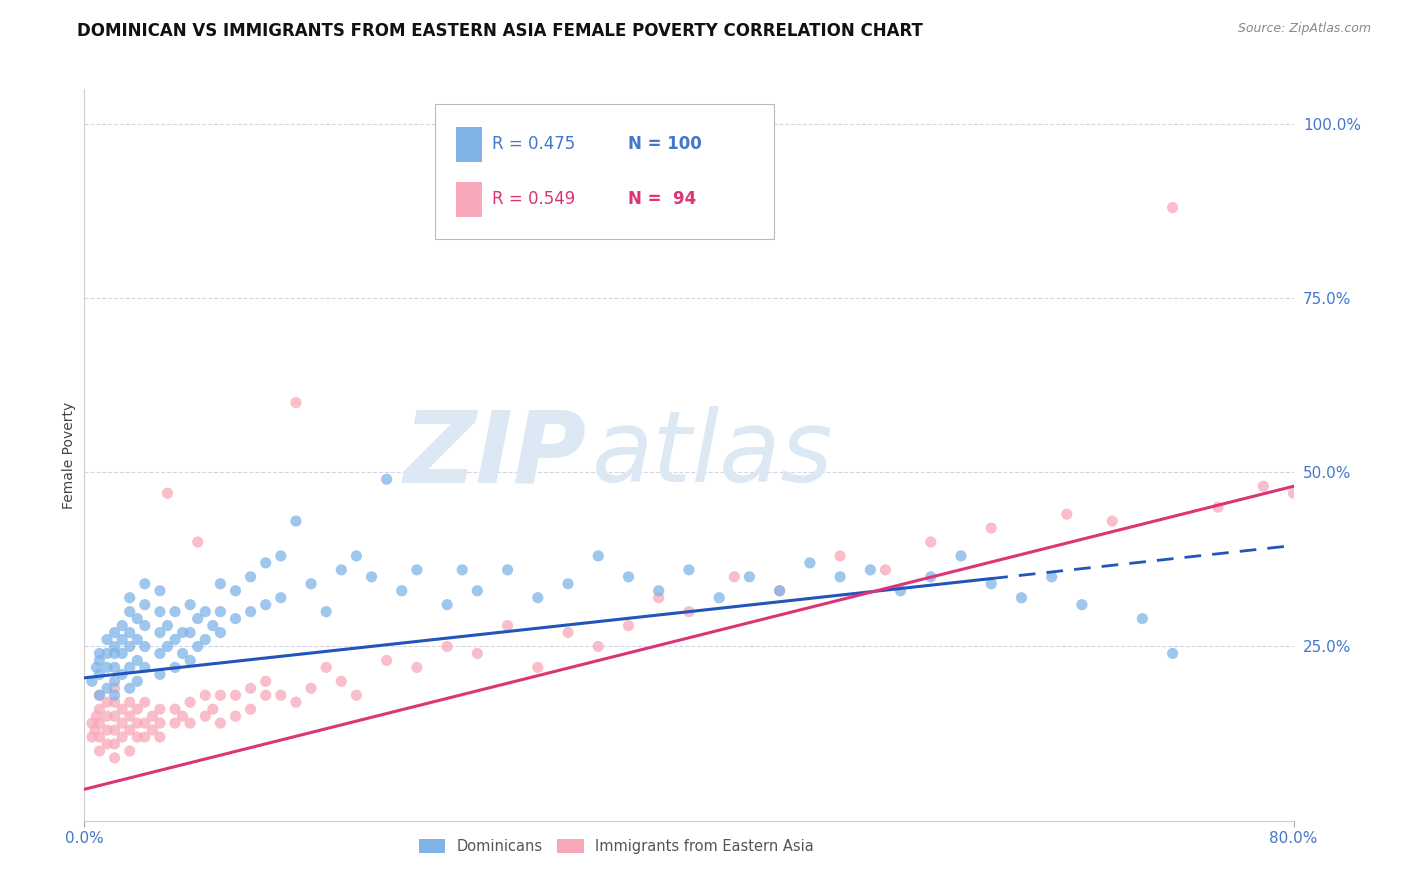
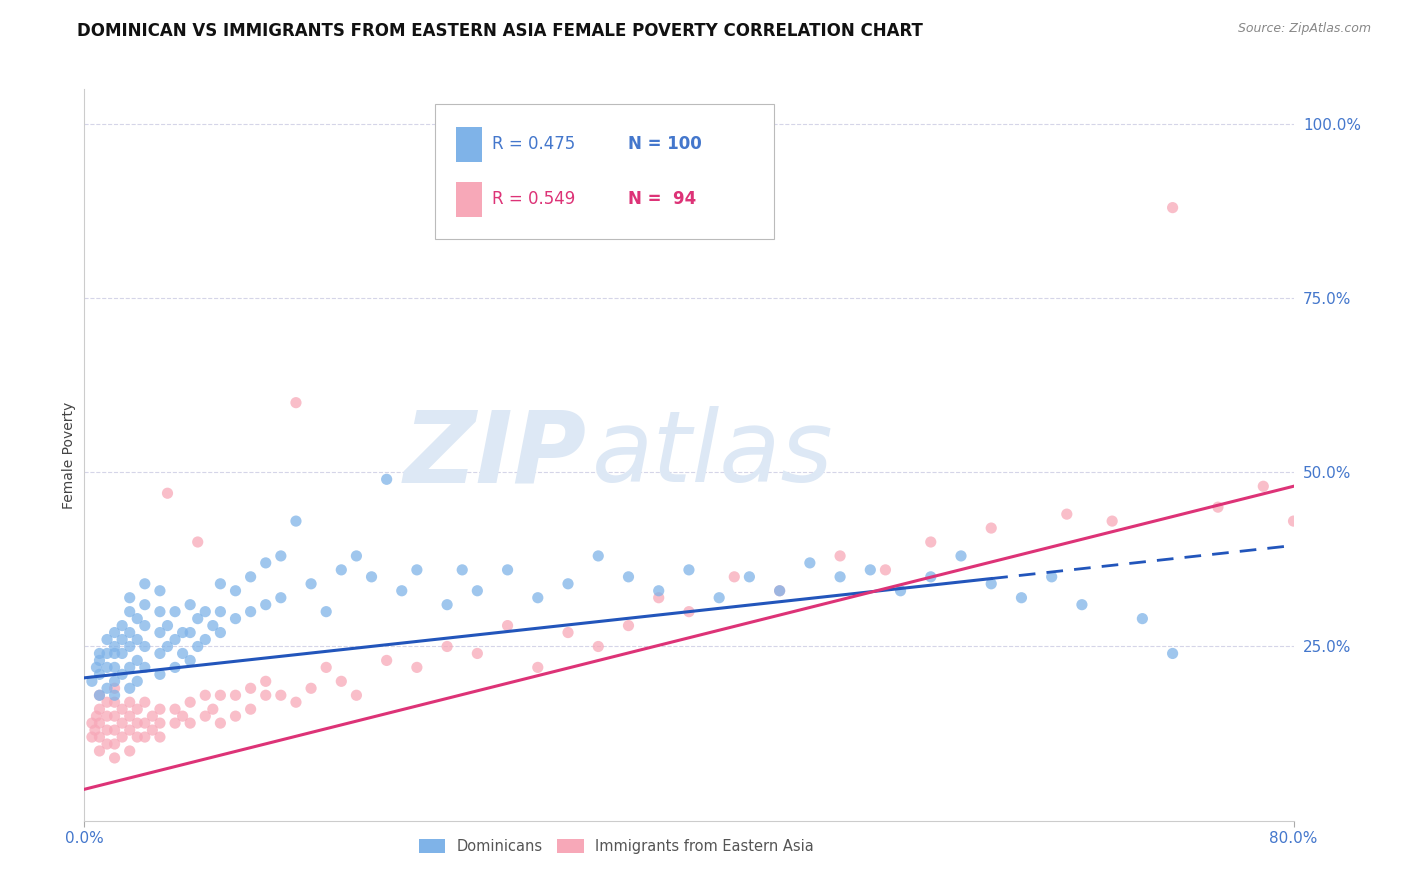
Immigrants from Eastern Asia/80.0%: 47% -> 43%
